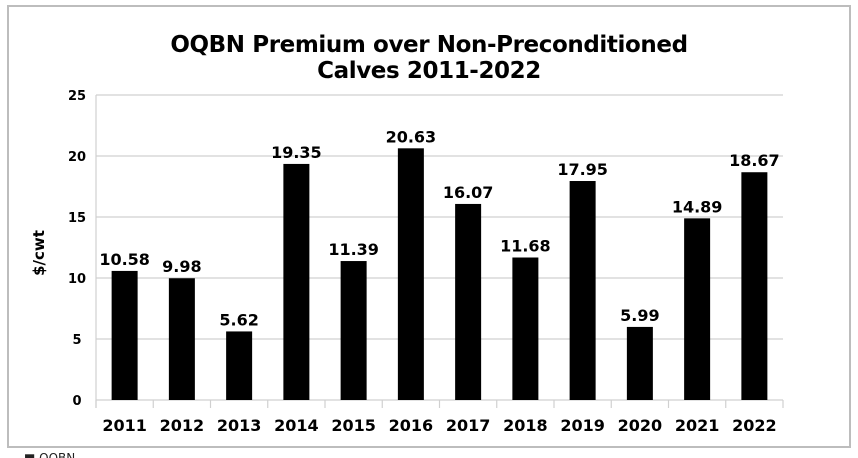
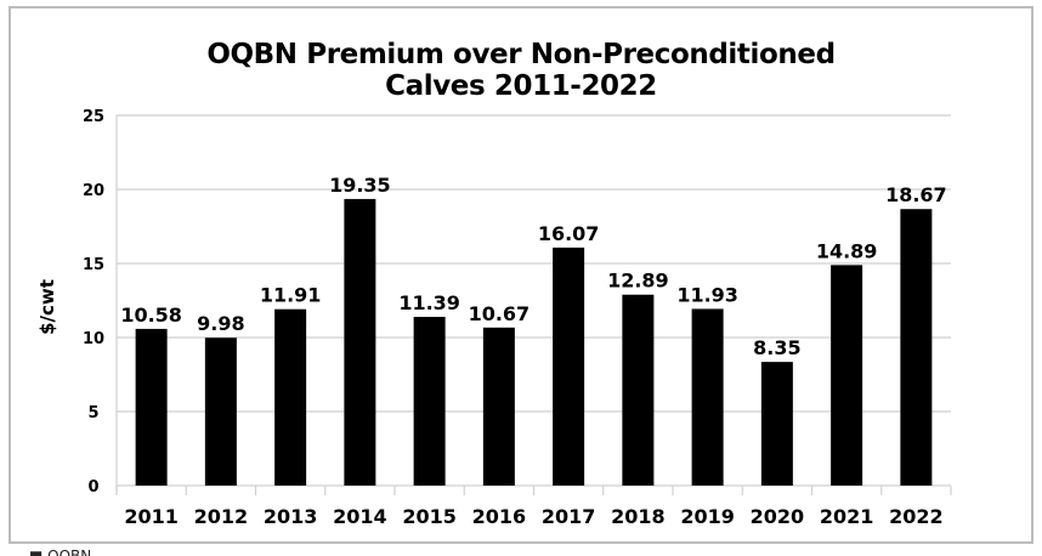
2013: 5.62 -> 11.91
2016: 20.63 -> 10.67
2018: 11.68 -> 12.89
2019: 17.95 -> 11.93
2020: 5.99 -> 8.35
